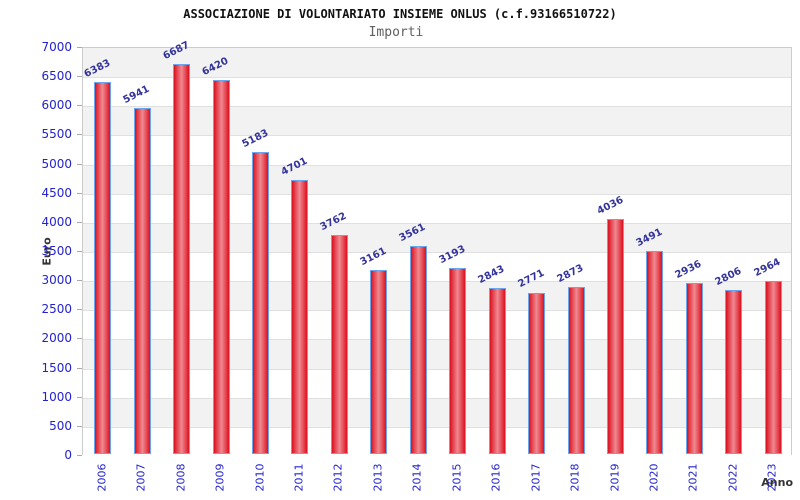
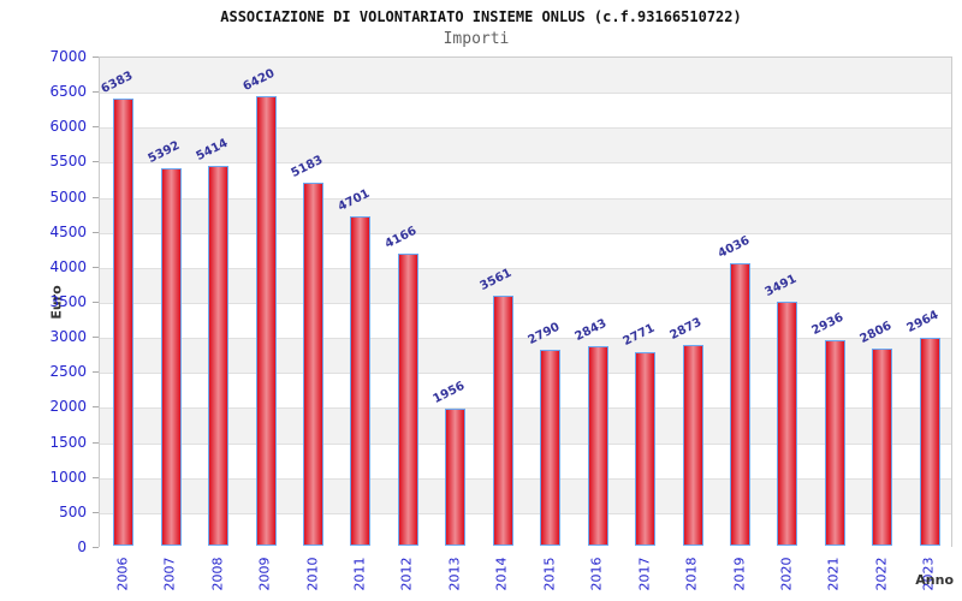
2007: 5941 -> 5392
2008: 6687 -> 5414
2012: 3762 -> 4166
2013: 3161 -> 1956
2015: 3193 -> 2790
